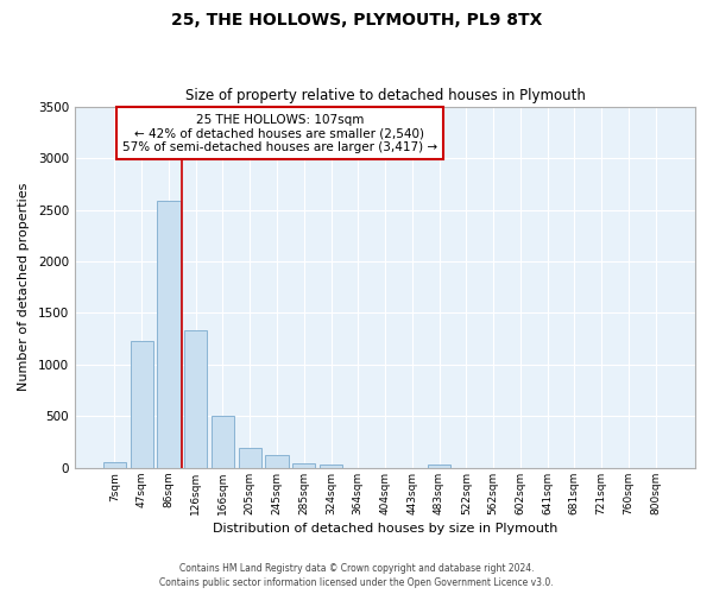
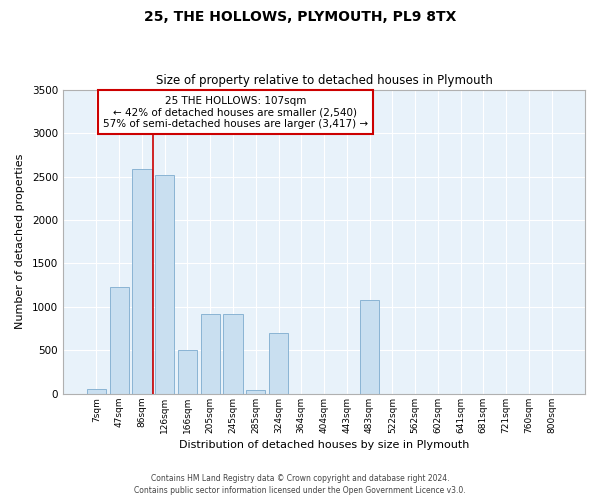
126sqm: 1330 -> 2520
205sqm: 200 -> 920
245sqm: 120 -> 920
324sqm: 30 -> 700
483sqm: 40 -> 1080
